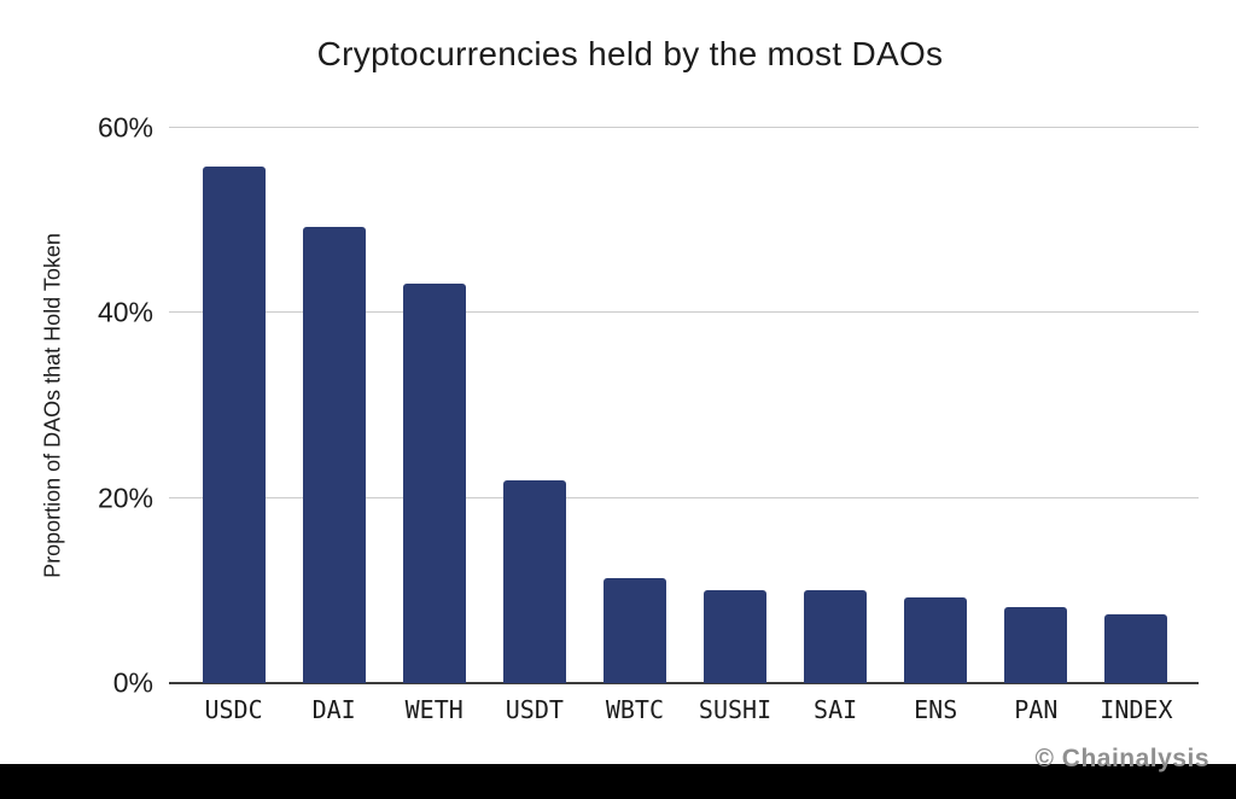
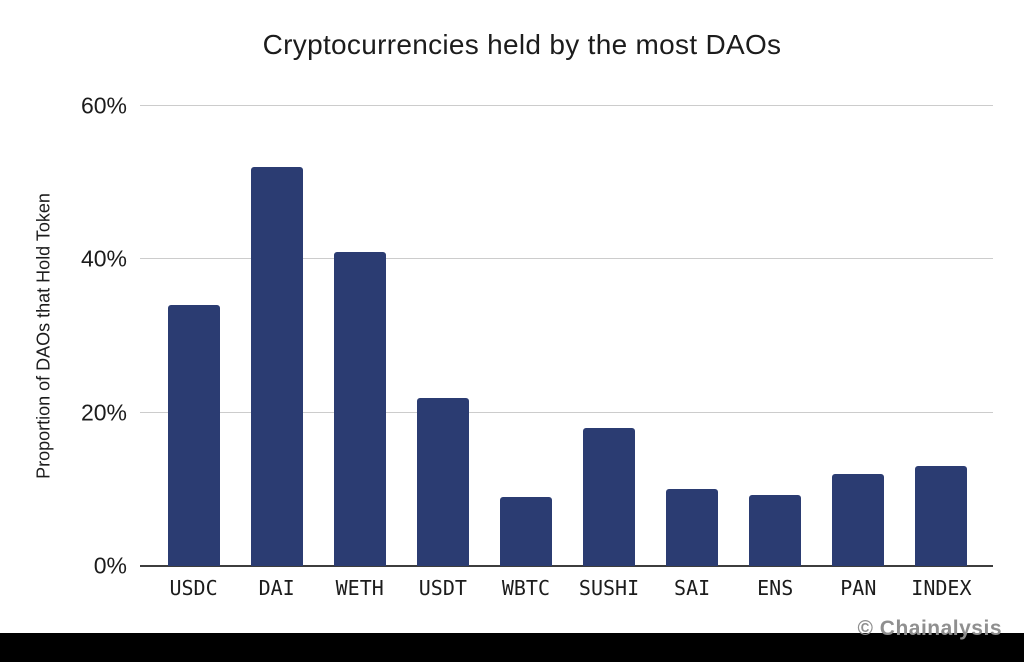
USDC: 56% -> 34%
DAI: 49% -> 52%
WETH: 43% -> 41%
WBTC: 11% -> 9%
SUSHI: 10% -> 18%
PAN: 8% -> 12%
INDEX: 7% -> 13%
